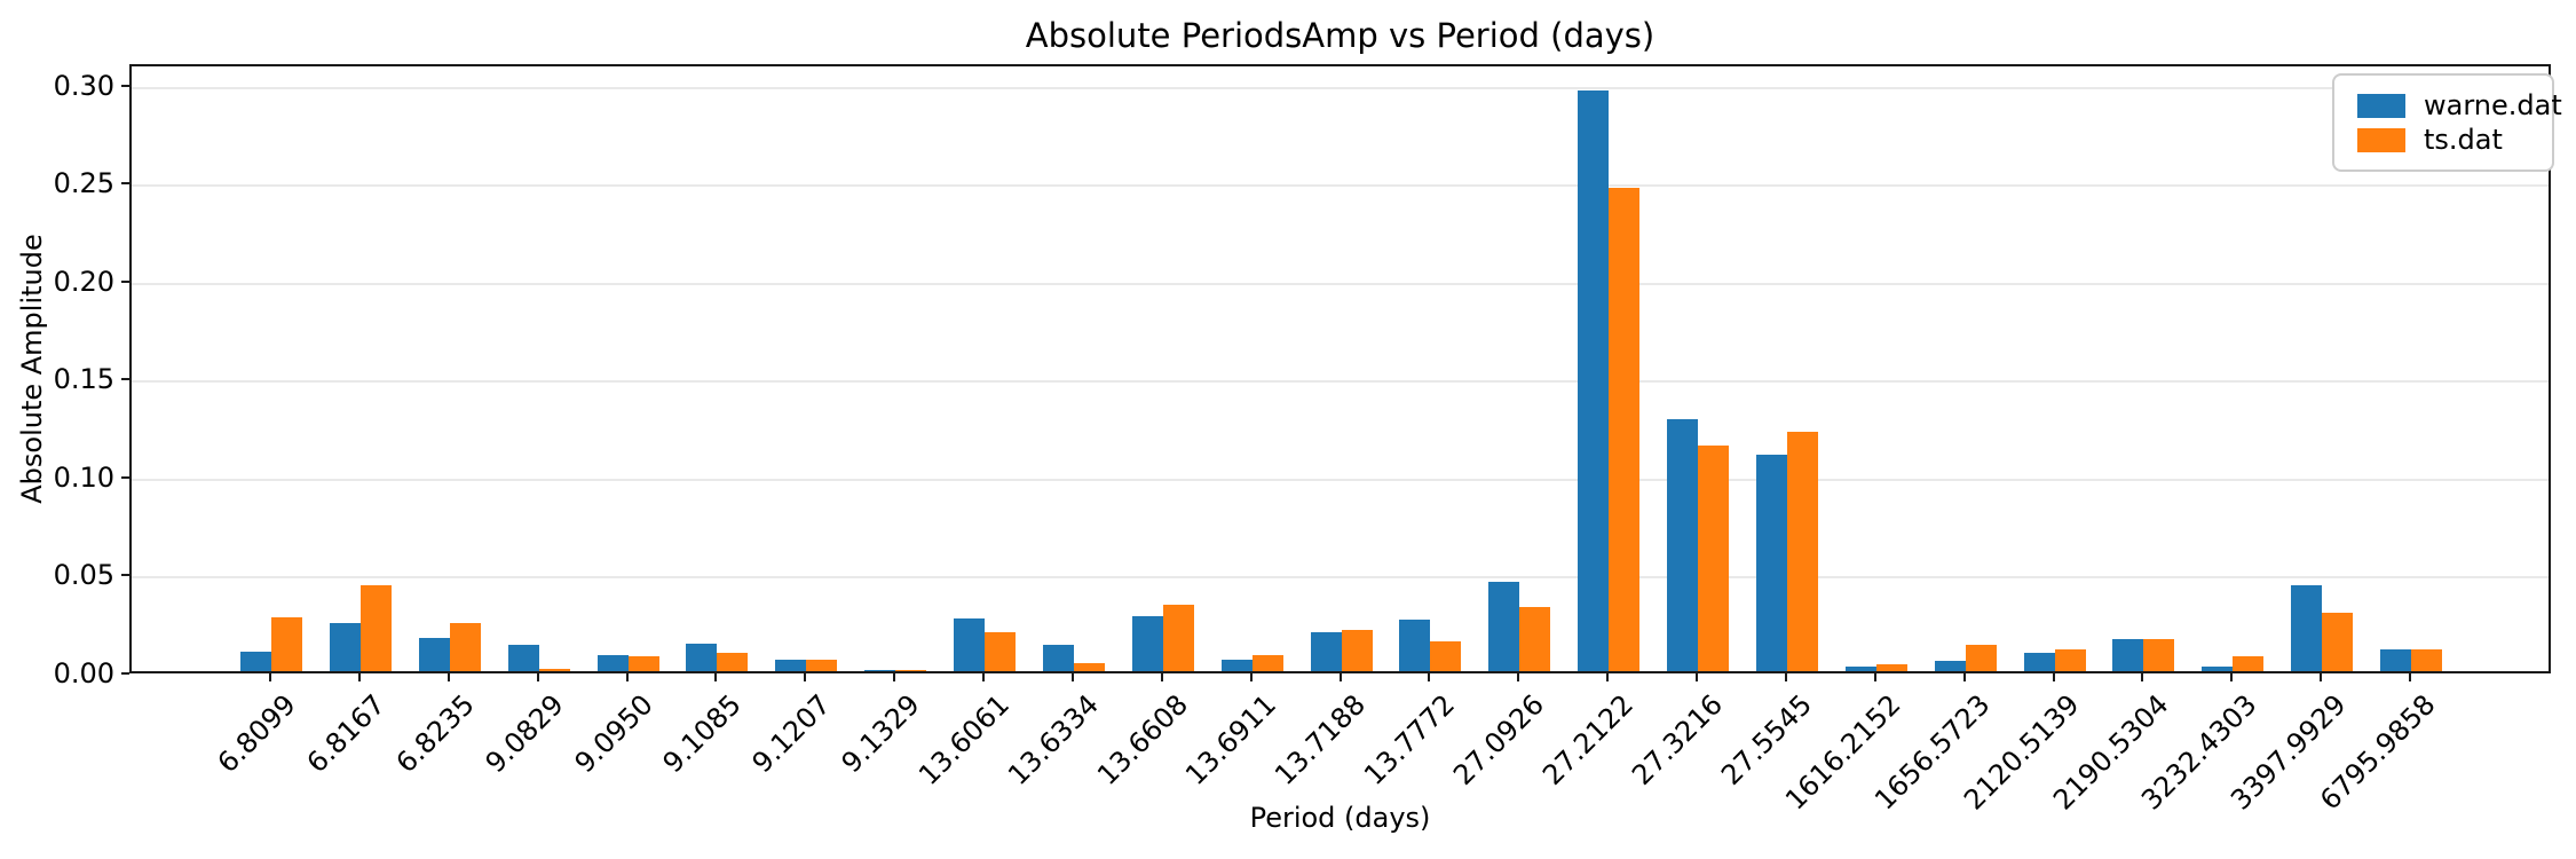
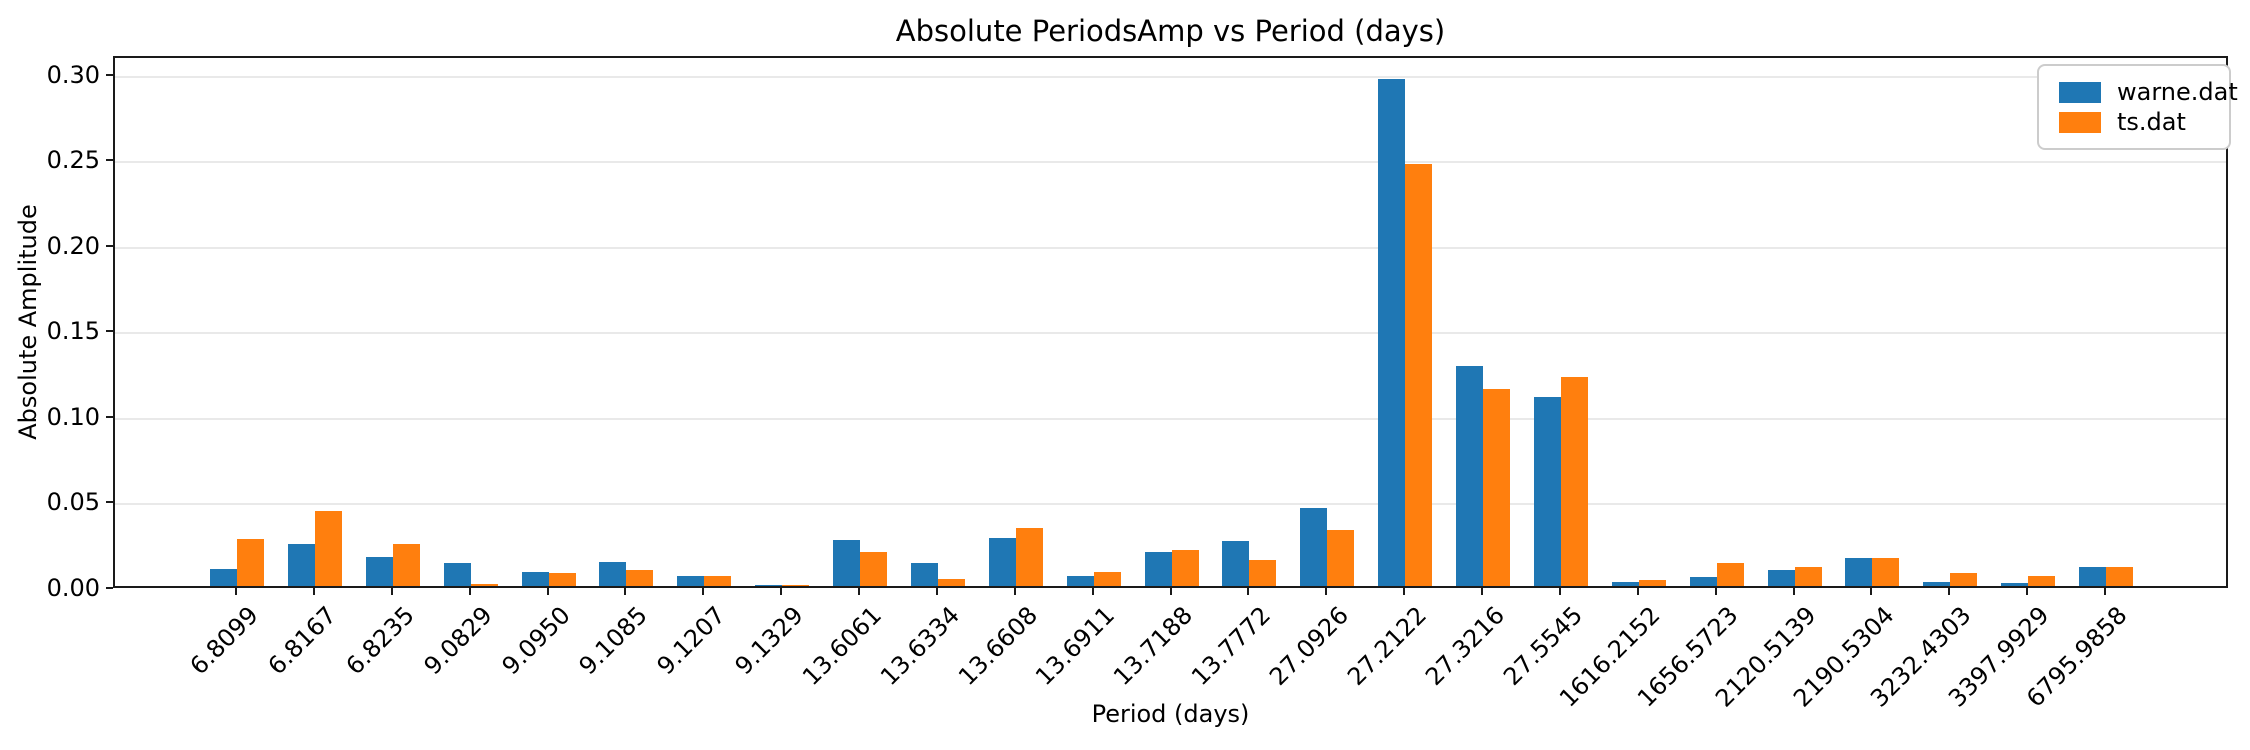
warne.dat/3397.9929: 0.044 -> 0.002
ts.dat/3397.9929: 0.030 -> 0.006
